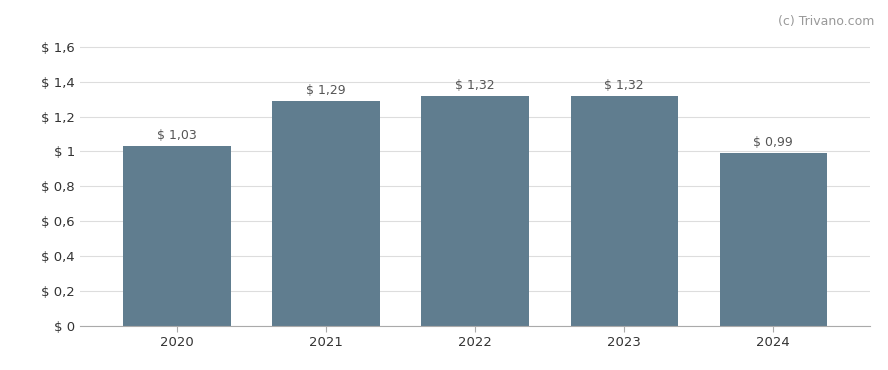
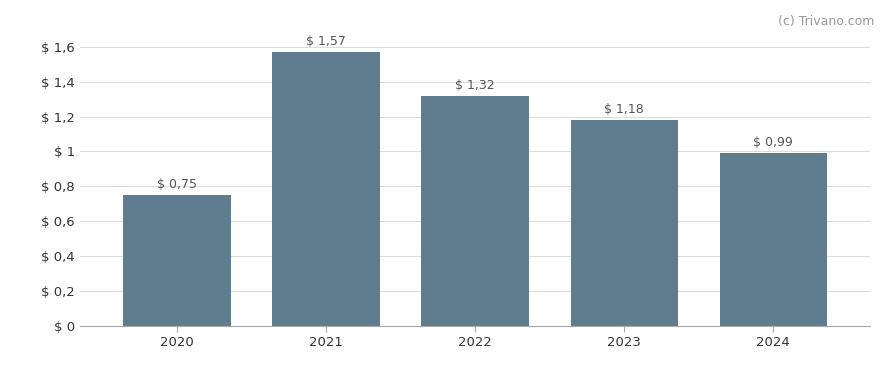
2020: 1,03 -> 0,75
2021: 1,29 -> 1,57
2023: 1,32 -> 1,18
